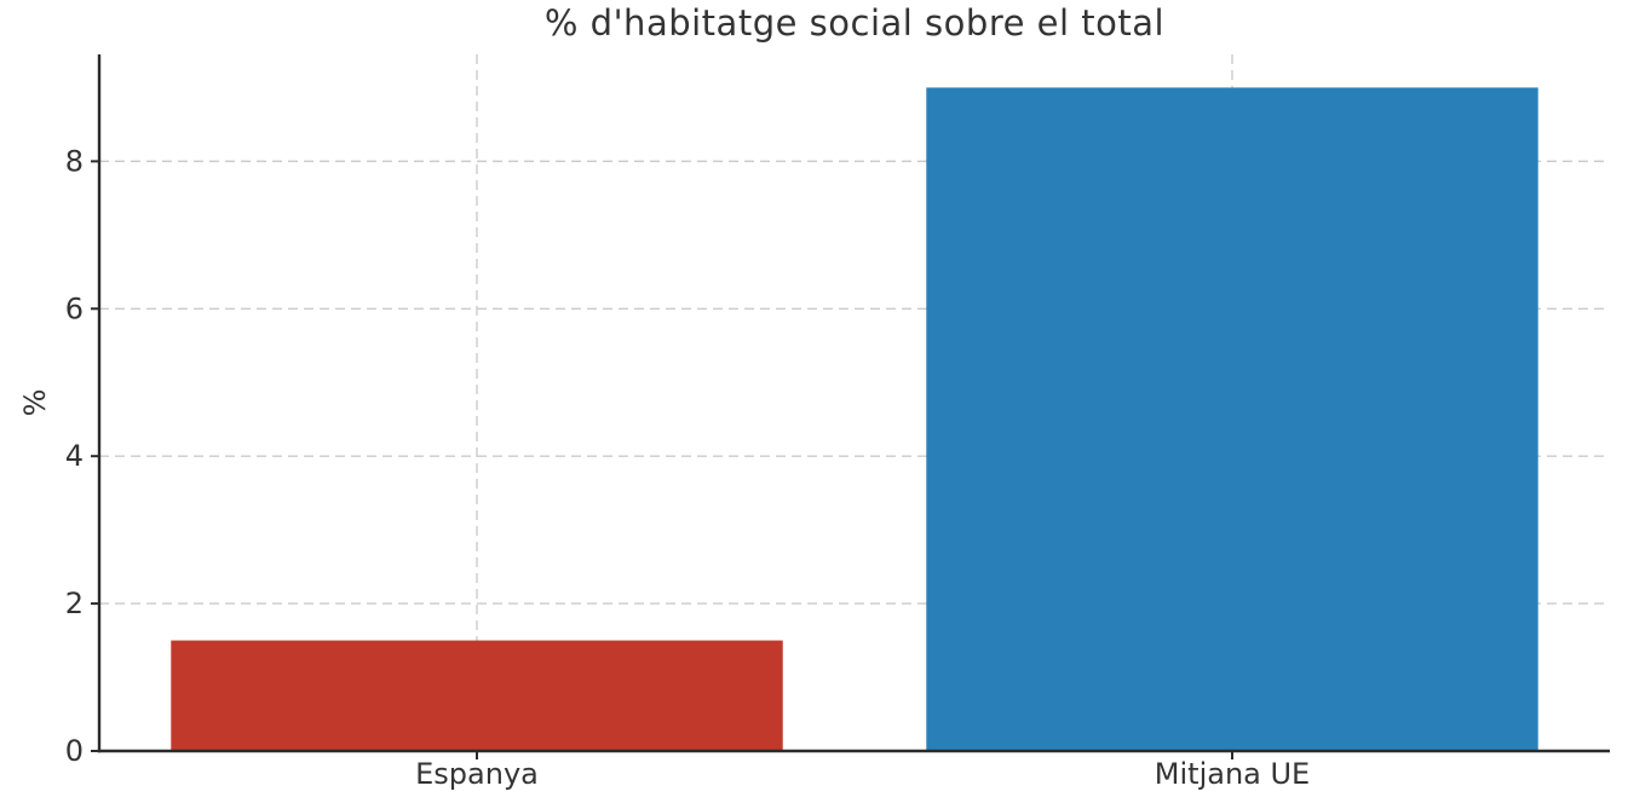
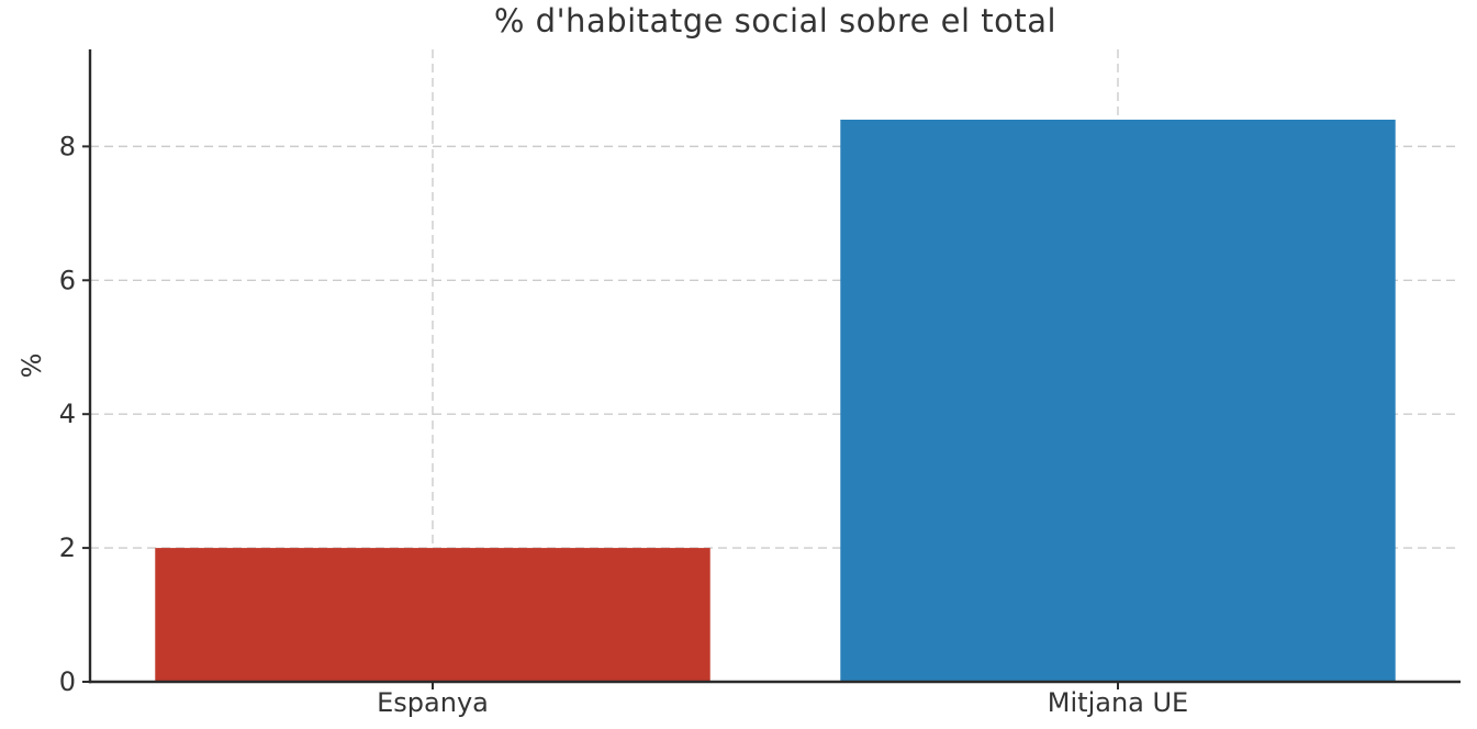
Espanya: 1.5 -> 2.0
Mitjana UE: 9.0 -> 8.4
